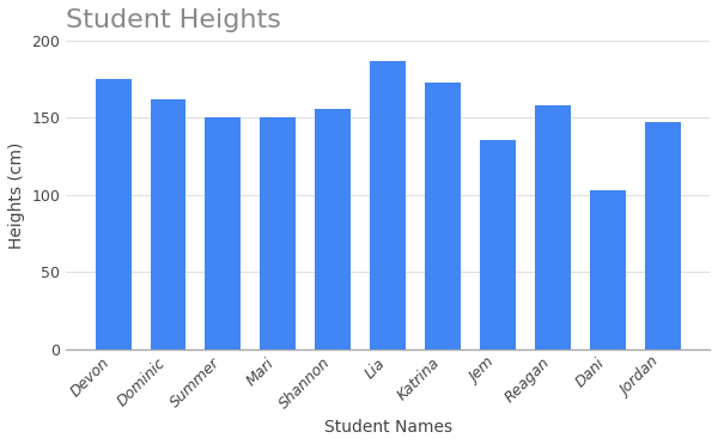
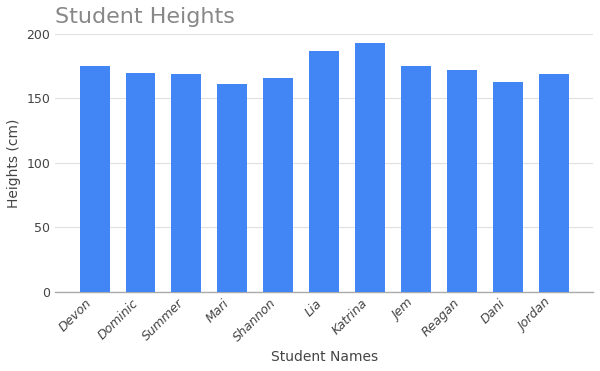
Dominic: 162 -> 170
Summer: 150 -> 169
Mari: 150 -> 161
Shannon: 156 -> 166
Katrina: 173 -> 193
Jem: 136 -> 175
Reagan: 158 -> 172
Dani: 103 -> 163
Jordan: 147 -> 169
